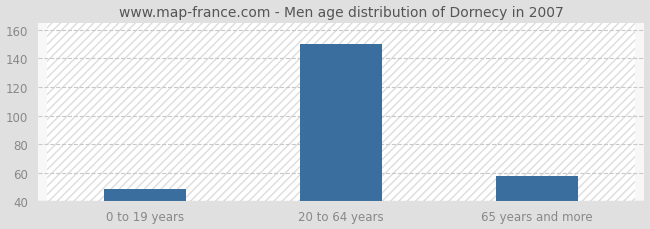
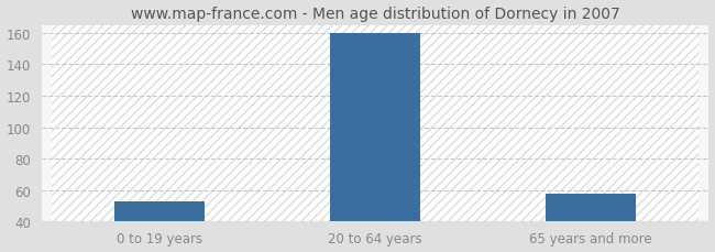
0 to 19 years: 49 -> 53
20 to 64 years: 150 -> 160
